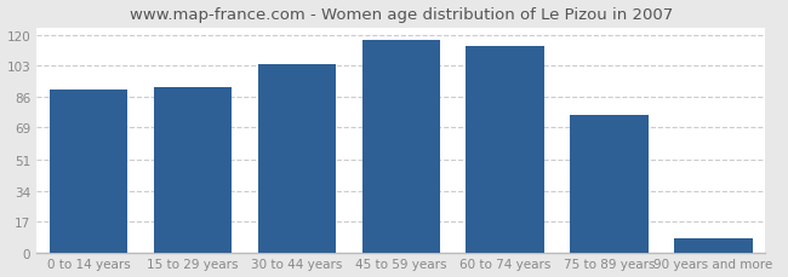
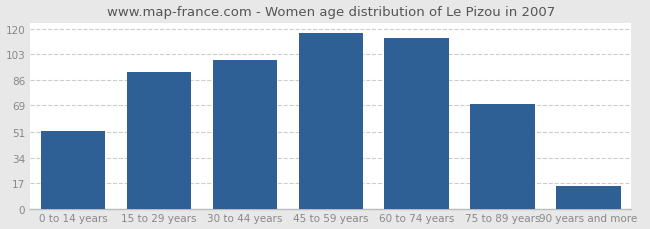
0 to 14 years: 90 -> 52
30 to 44 years: 104 -> 99
75 to 89 years: 76 -> 70
90 years and more: 8 -> 15
